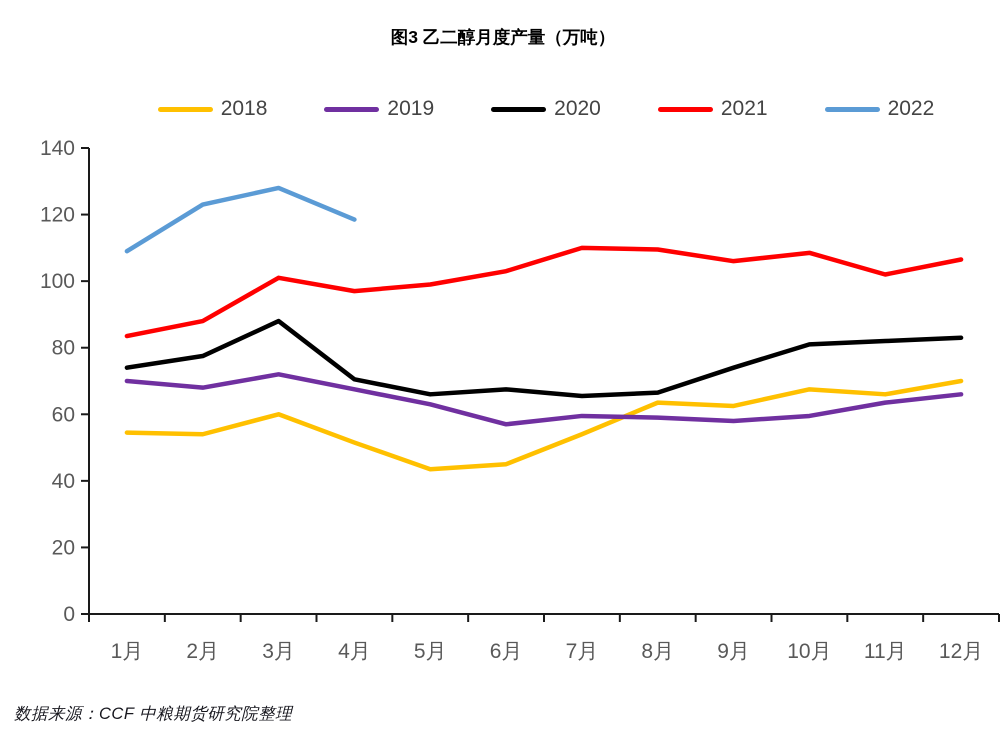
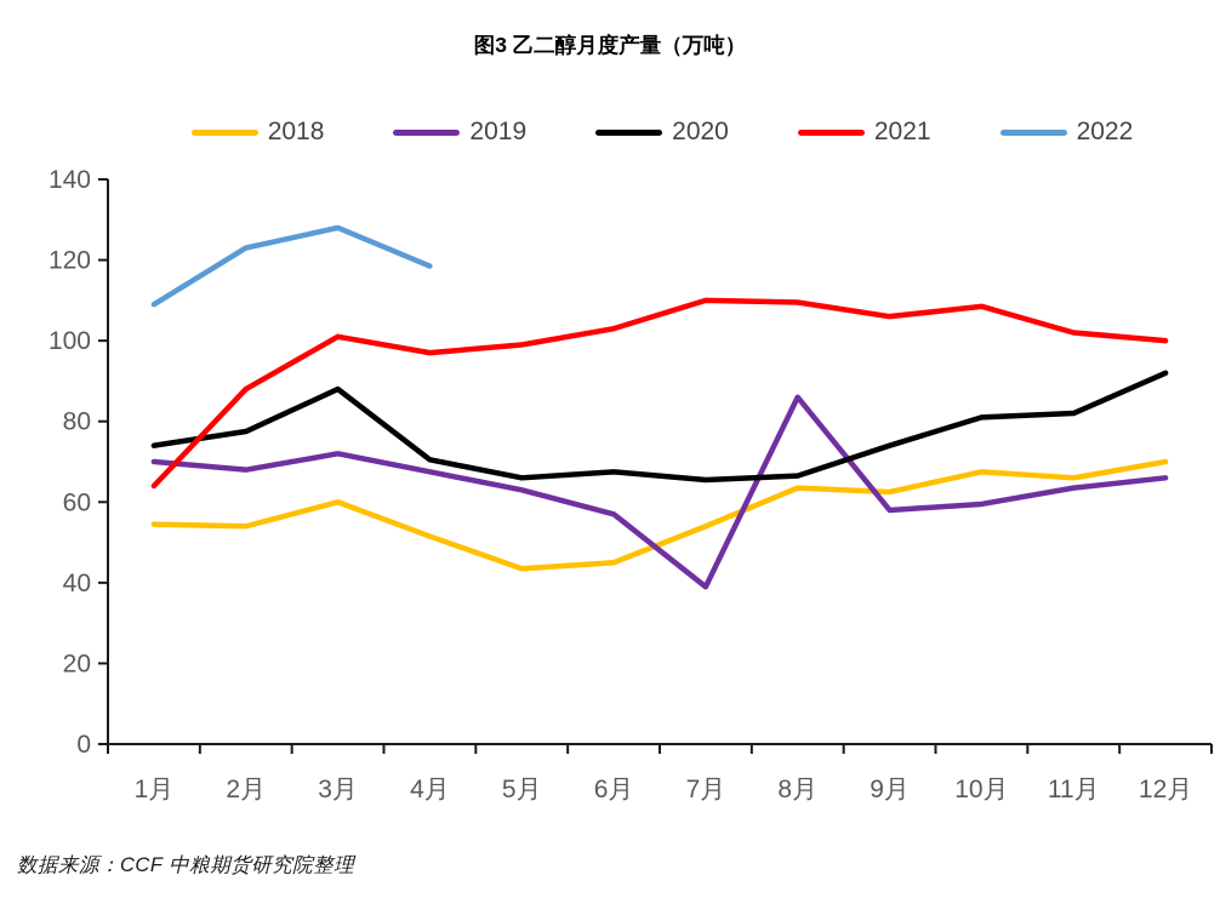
2021/1月: 84 -> 64
2019/7月: 60 -> 39
2019/8月: 59 -> 86
2020/12月: 83 -> 92
2021/12月: 106 -> 100
